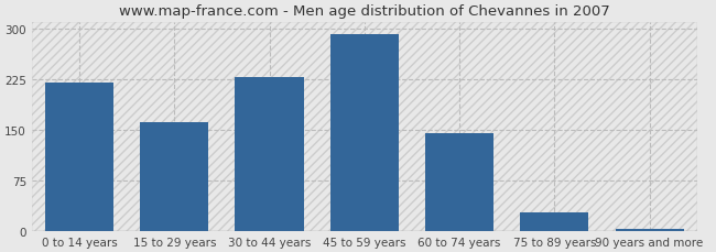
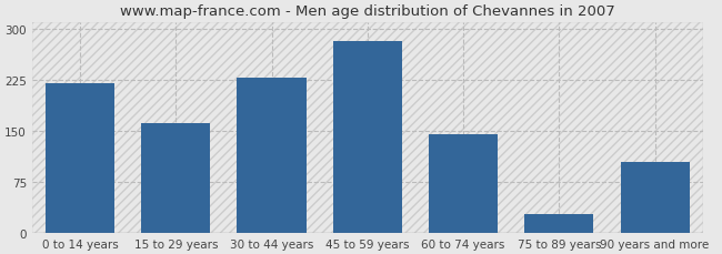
45 to 59 years: 293 -> 282
90 years and more: 4 -> 104
